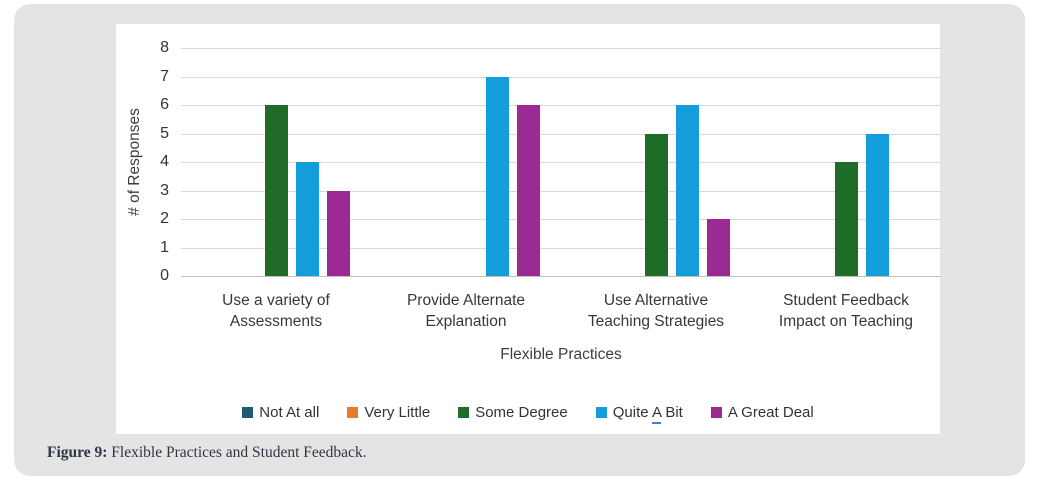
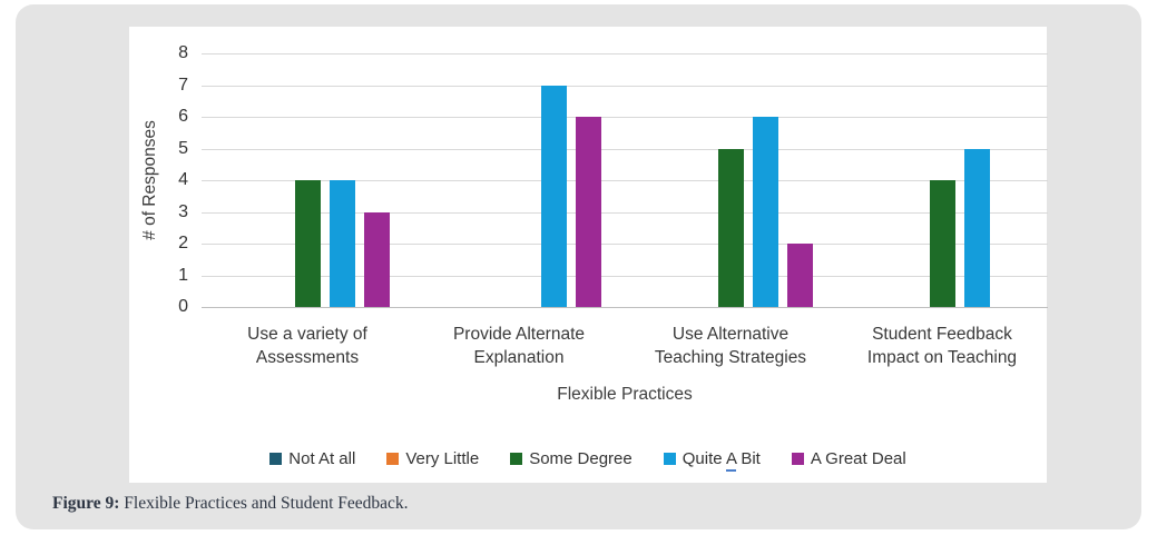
Some Degree/Use a variety of Assessments: 6 -> 4
